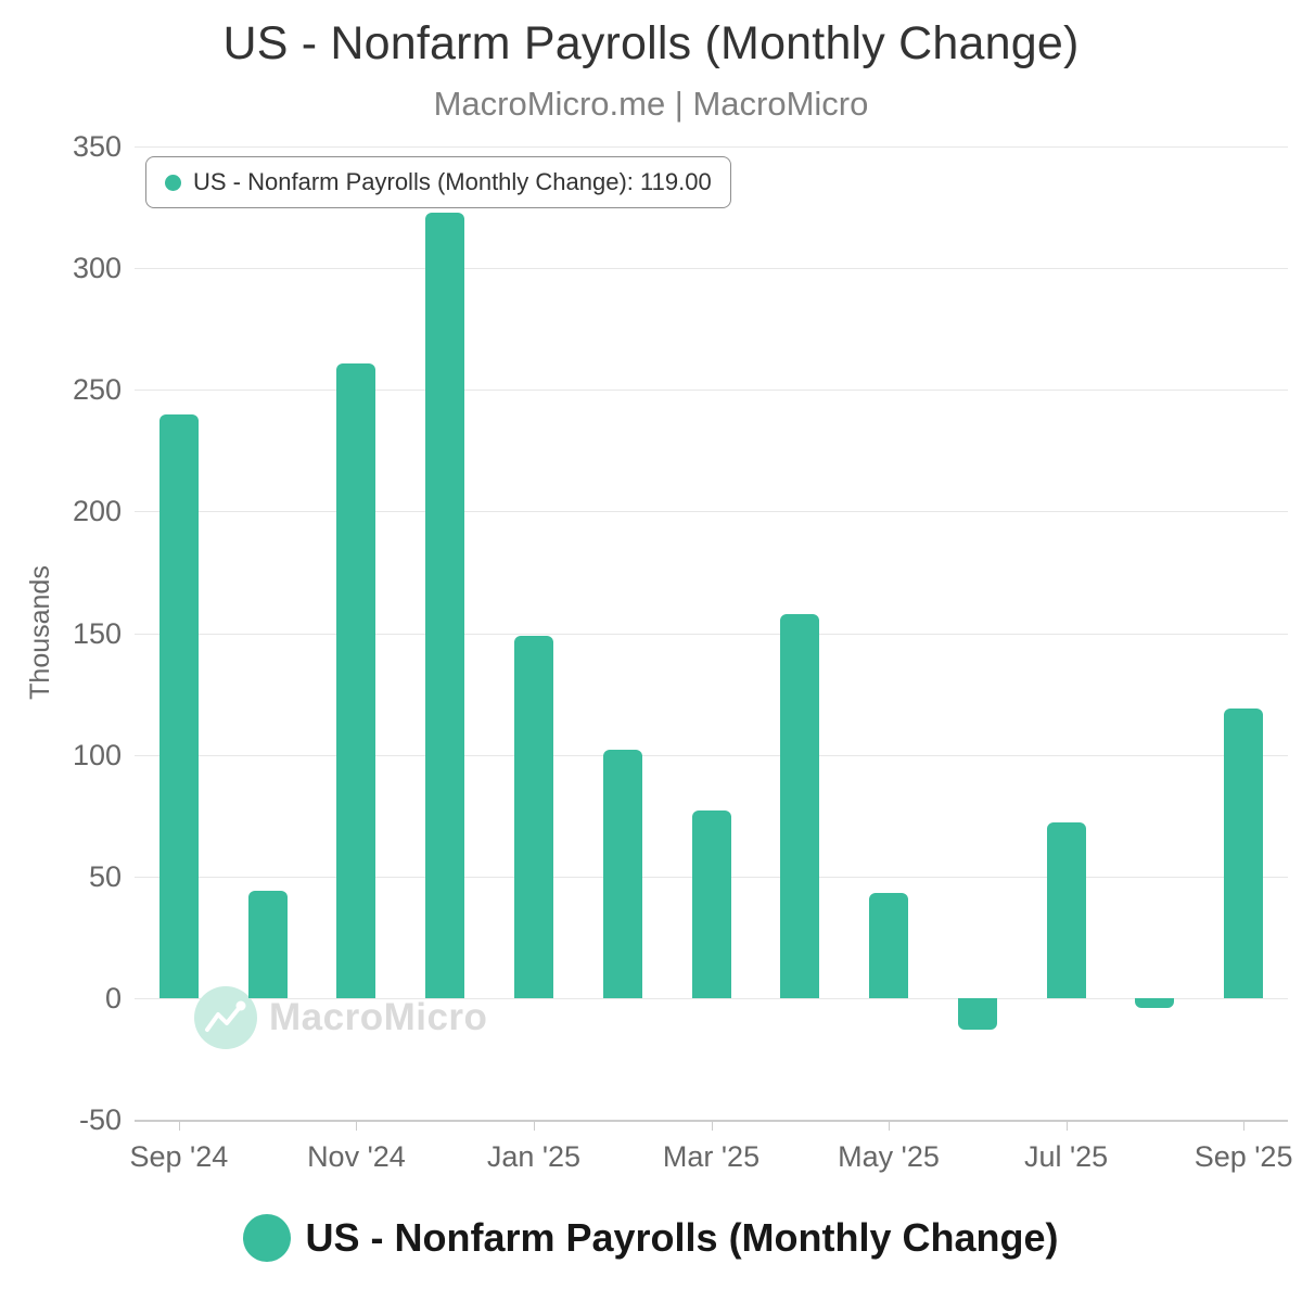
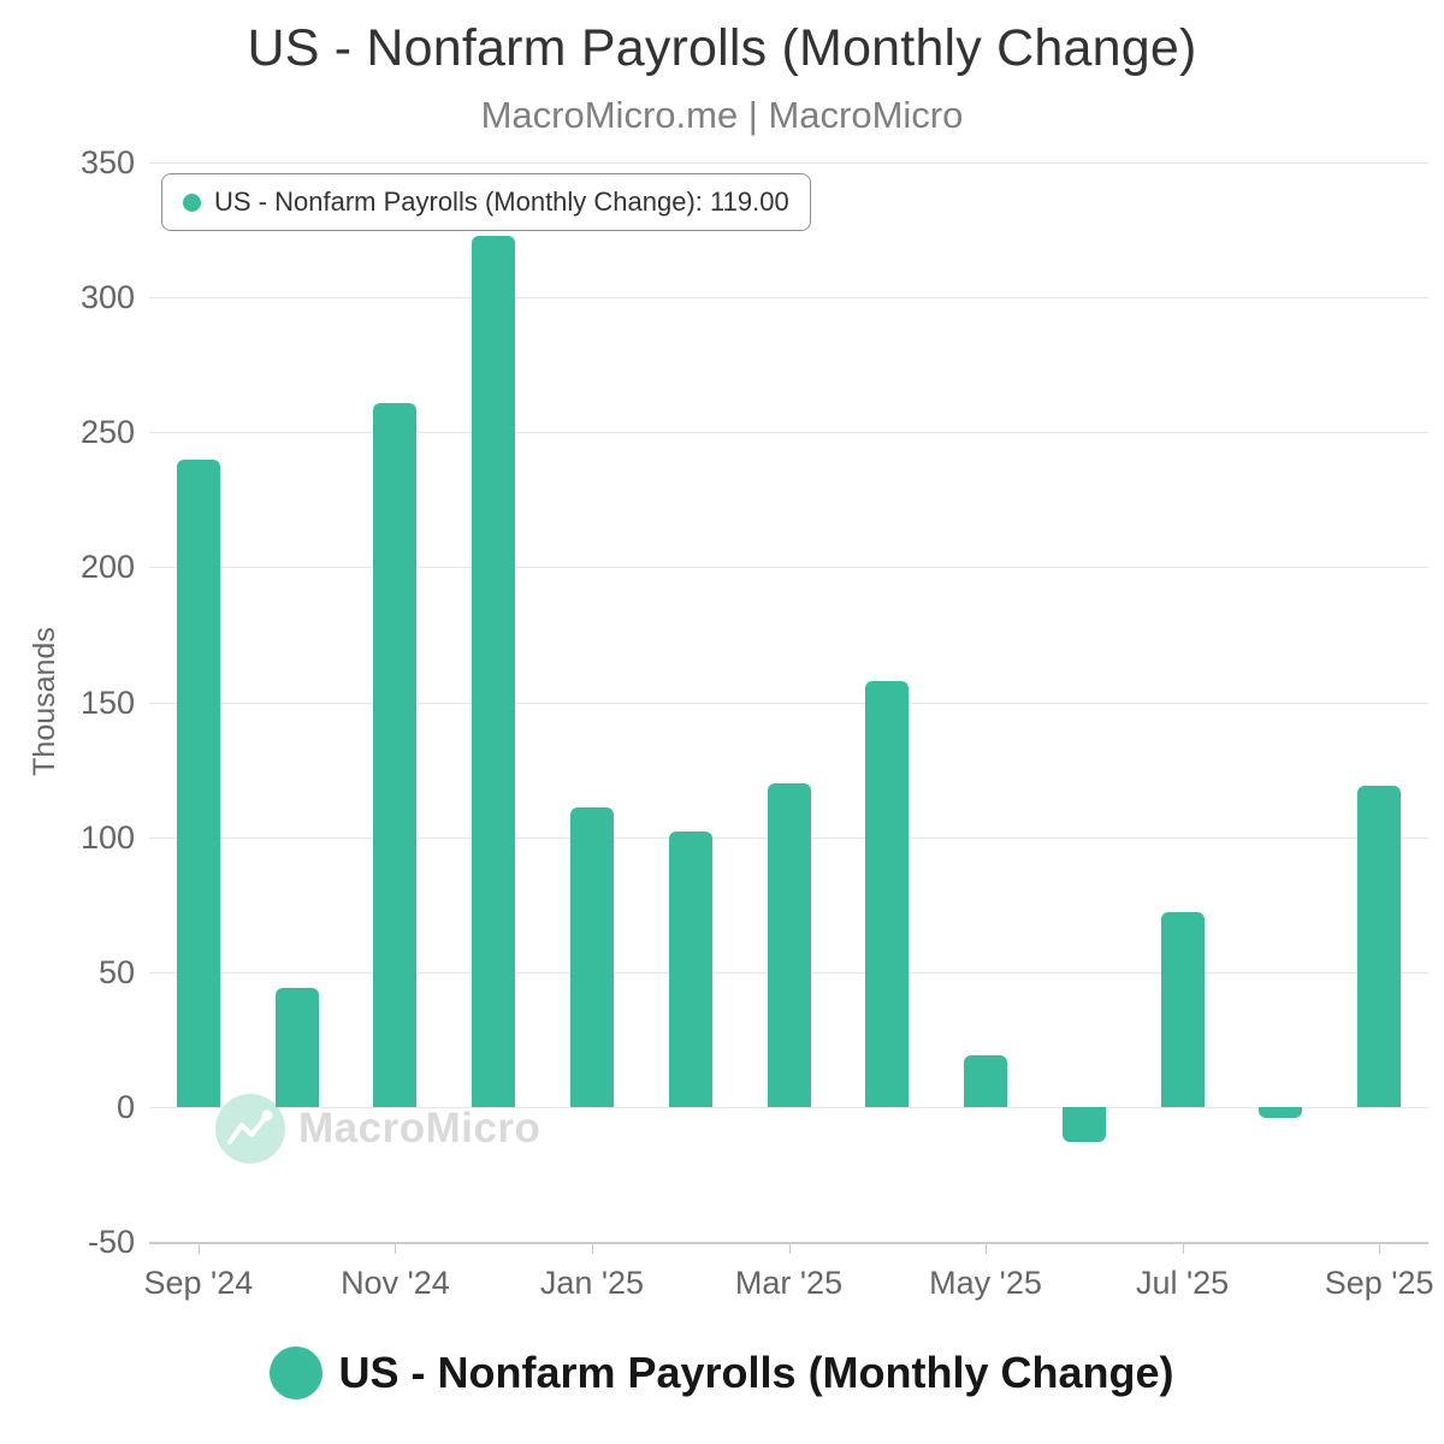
Jan '25: 149 -> 111
Mar '25: 77 -> 120
May '25: 43 -> 19
